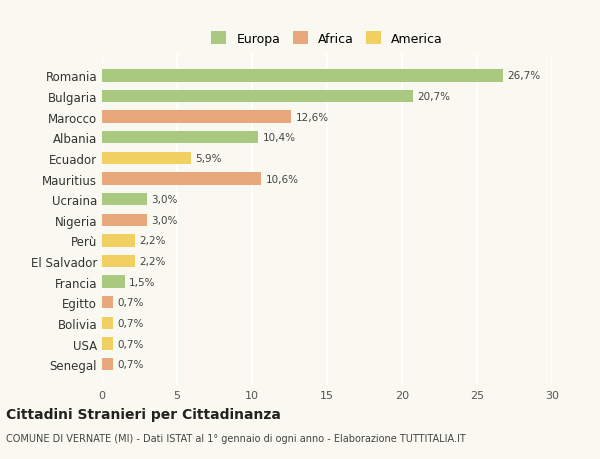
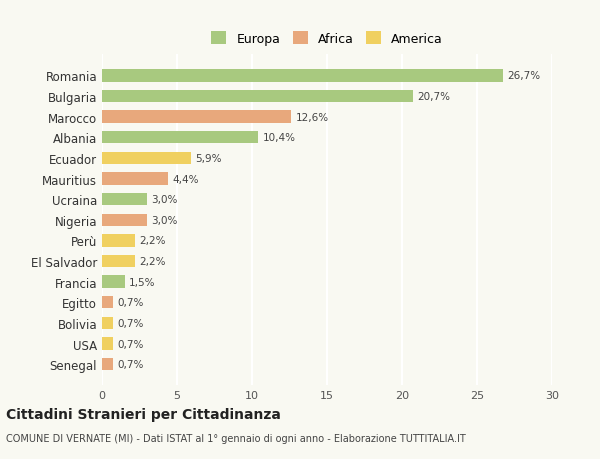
Mauritius: 10,6% -> 4,4%
